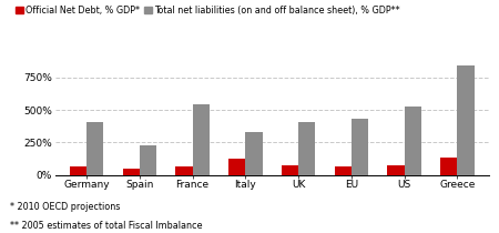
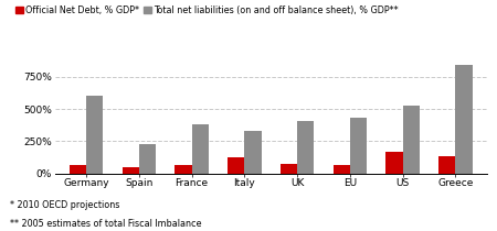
Total net liabilities (on and off balance sheet), % GDP**/Germany: 410% -> 600%
Total net liabilities (on and off balance sheet), % GDP**/France: 540% -> 380%
Official Net Debt, % GDP*/US: 80% -> 170%
